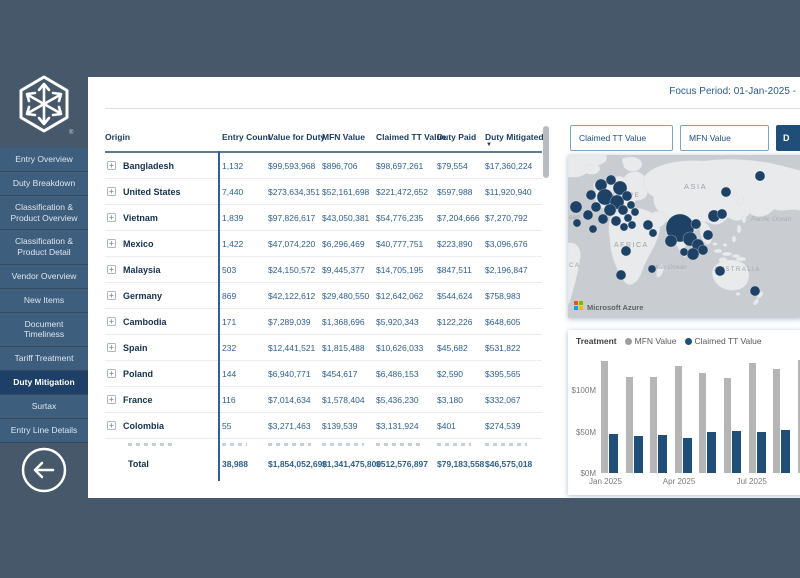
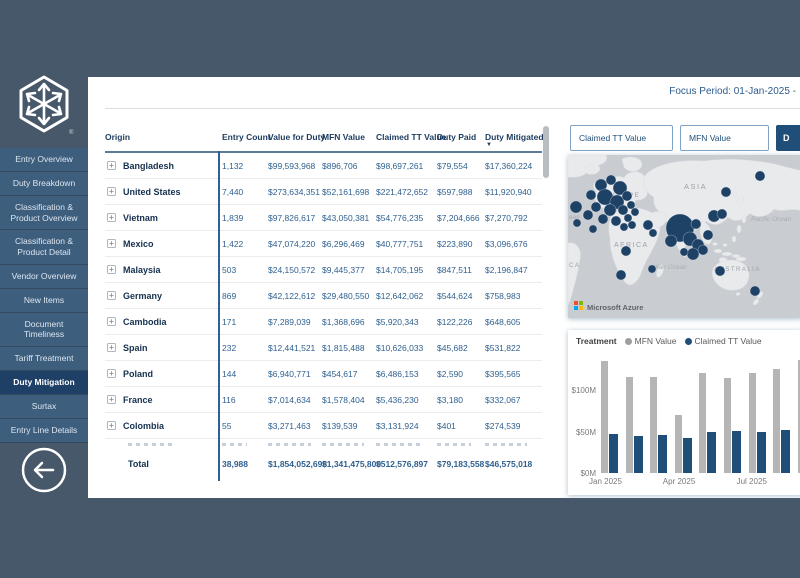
MFN Value/Apr 2025: $130M -> $70M
MFN Value/Jul 2025: $130M -> $120M
